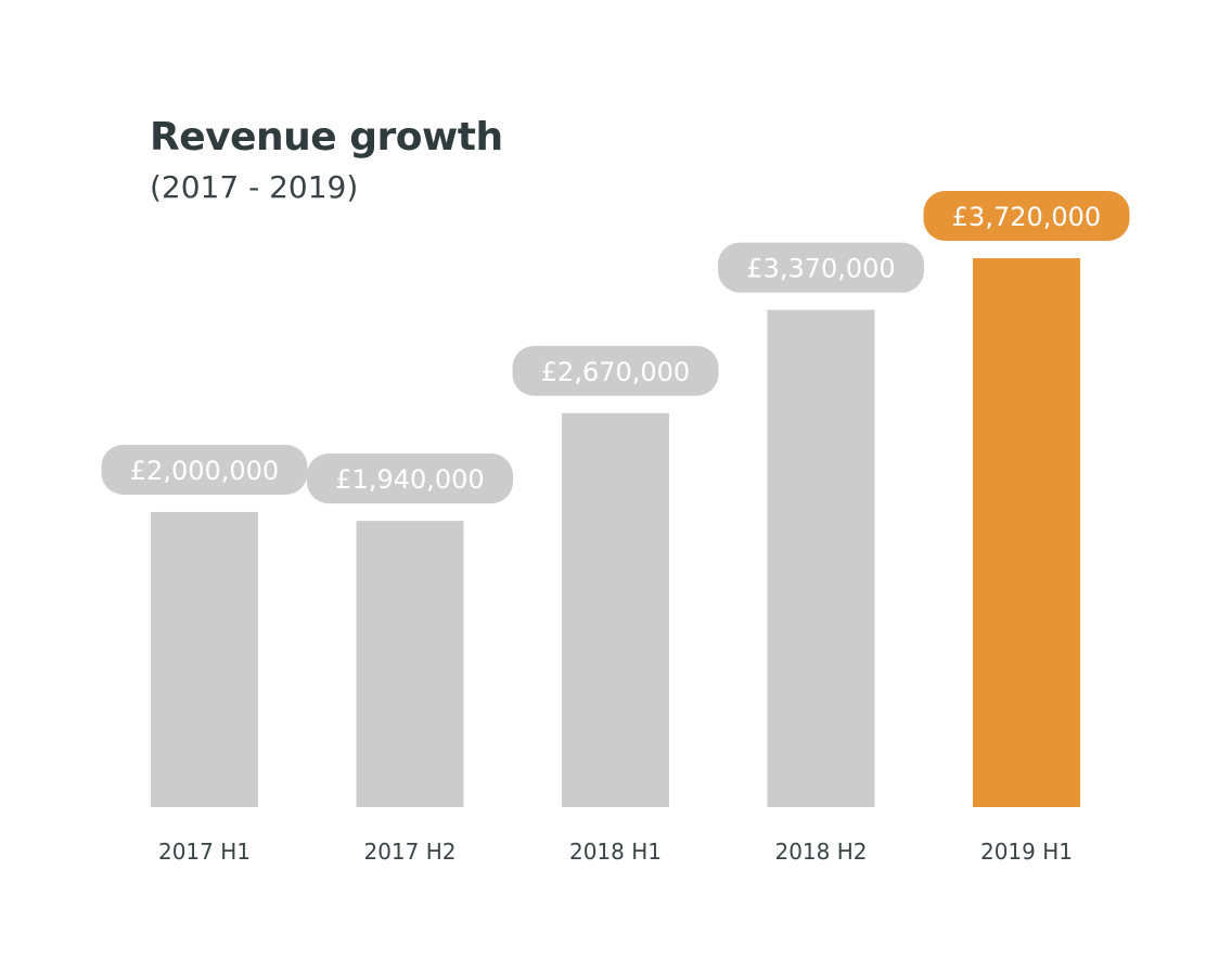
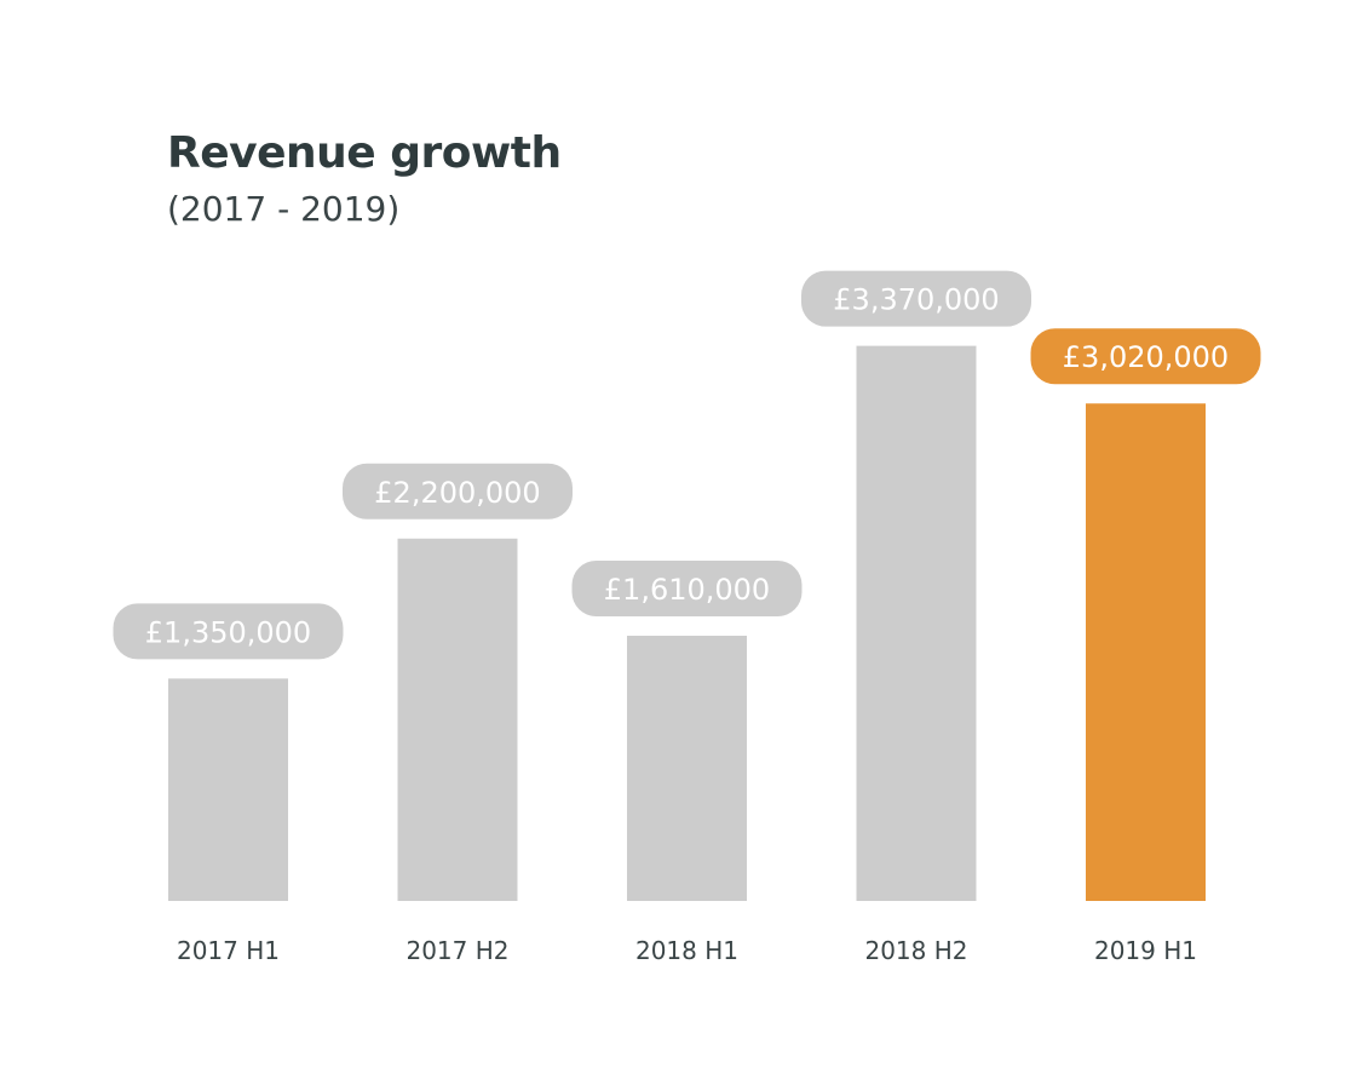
2017 H1: £2,000,000 -> £1,350,000
2017 H2: £1,940,000 -> £2,200,000
2018 H1: £2,670,000 -> £1,610,000
2019 H1: £3,720,000 -> £3,020,000
